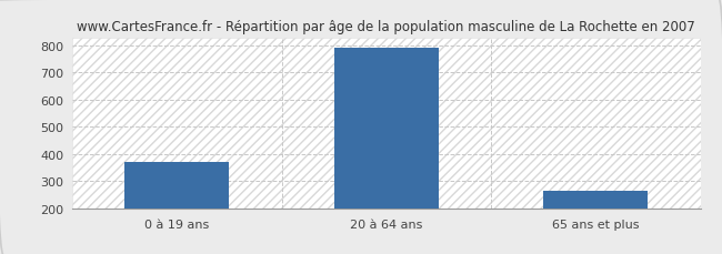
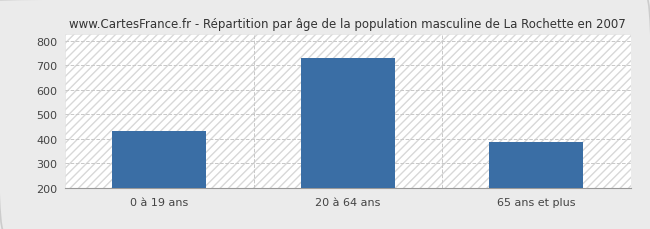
0 à 19 ans: 370 -> 430
20 à 64 ans: 790 -> 730
65 ans et plus: 265 -> 385
